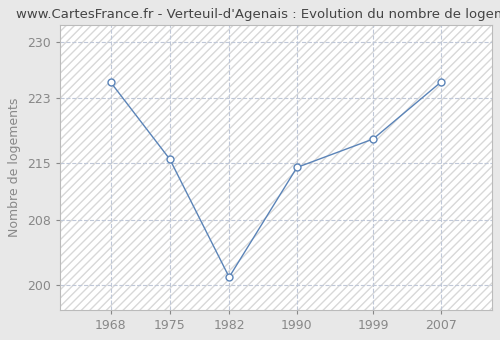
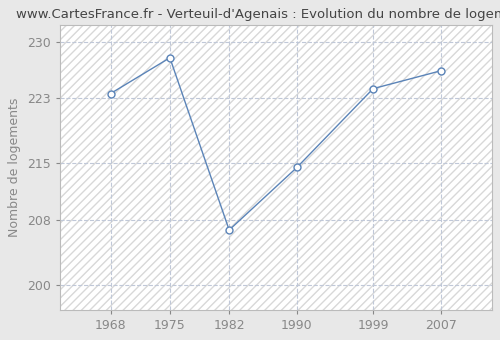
1968: 225.0 -> 223.6
1975: 215.5 -> 228.0
1982: 201.0 -> 206.8
1999: 218.0 -> 224.2
2007: 225.0 -> 226.4
